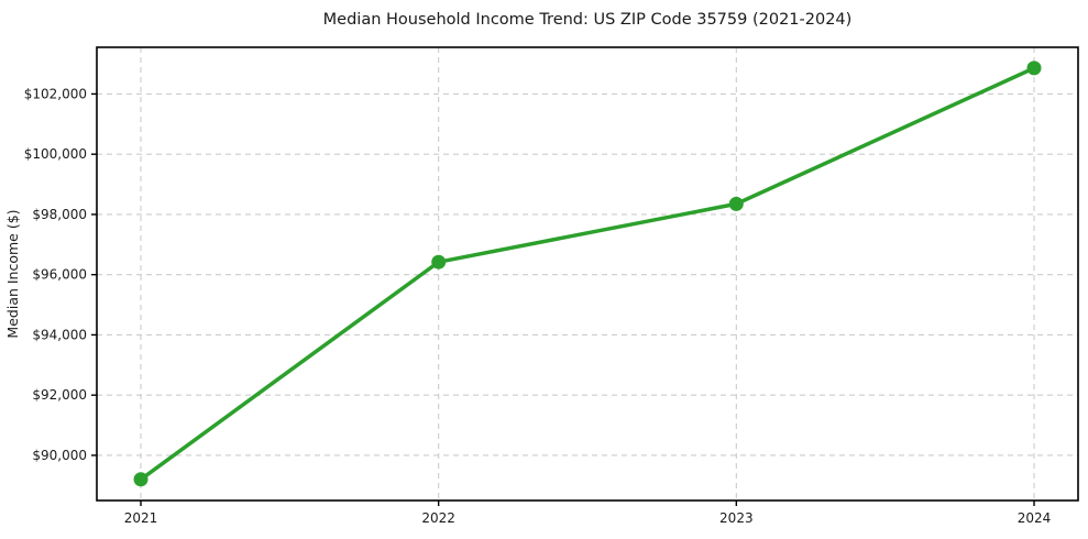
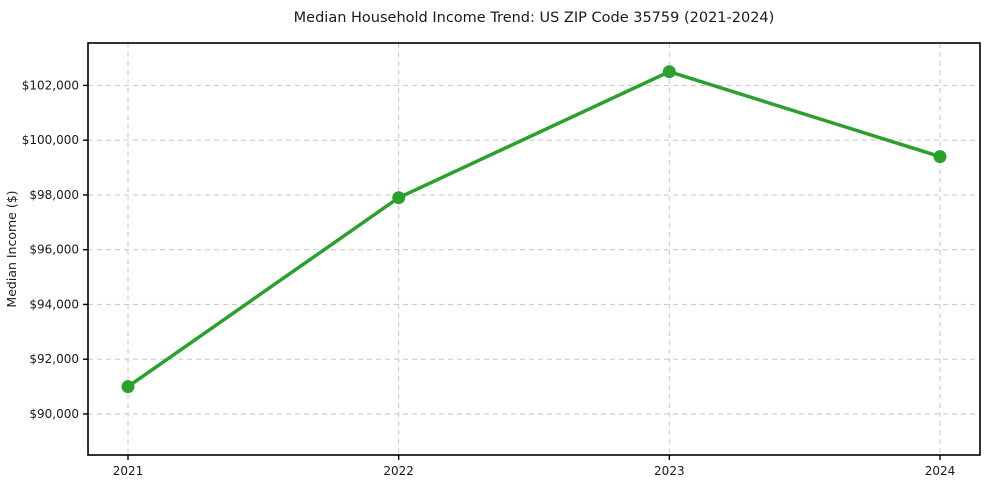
2021: $89200 -> $91000
2022: $96400 -> $97900
2023: $98400 -> $102500
2024: $102900 -> $99400
